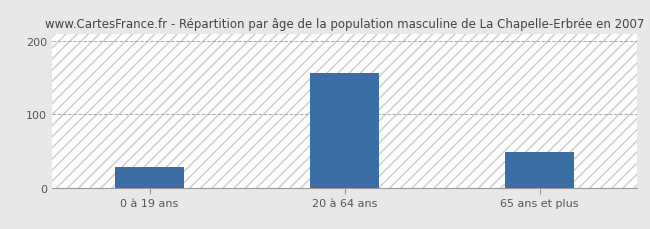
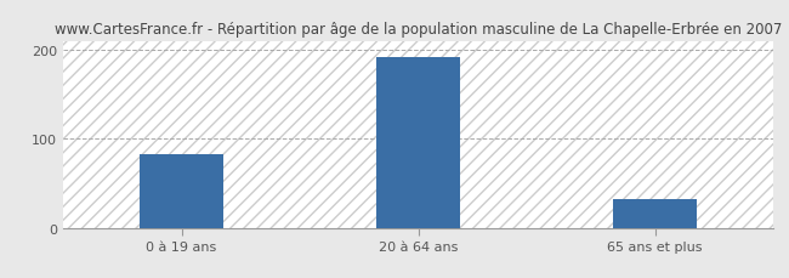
0 à 19 ans: 28 -> 82
20 à 64 ans: 156 -> 192
65 ans et plus: 48 -> 32
